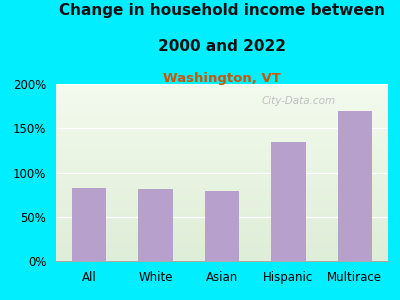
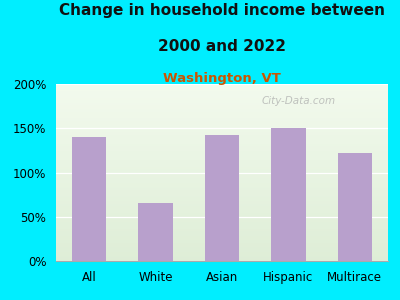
All: 82% -> 140%
White: 81% -> 66%
Asian: 79% -> 142%
Hispanic: 134% -> 150%
Multirace: 170% -> 122%
